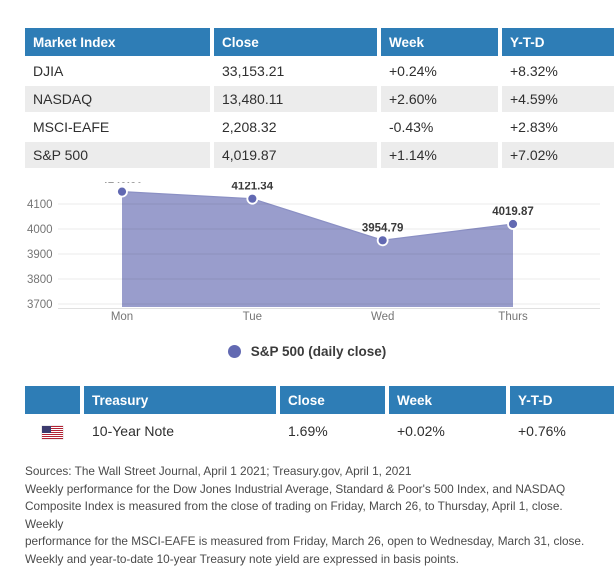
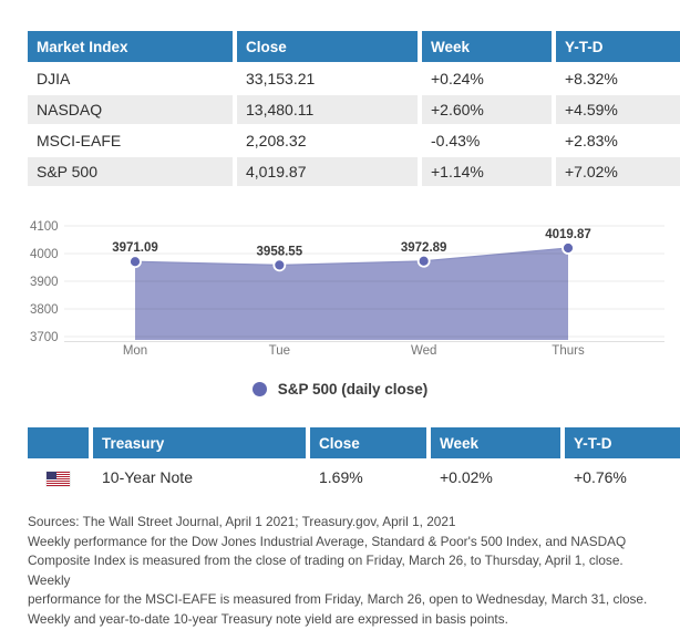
Mon: 4149.50 -> 3971.09
Tue: 4121.34 -> 3958.55
Wed: 3954.79 -> 3972.89
